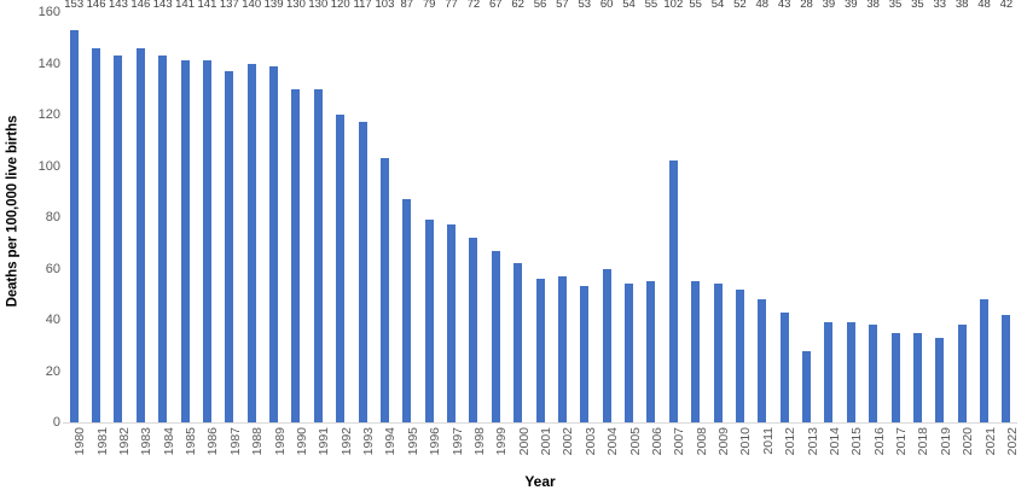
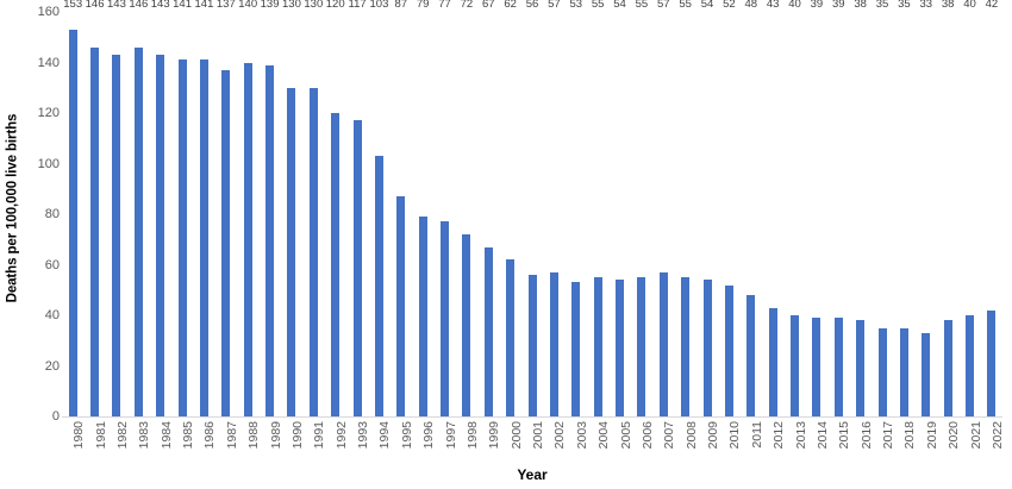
2004: 60 -> 55
2007: 102 -> 57
2013: 28 -> 40
2021: 48 -> 40
